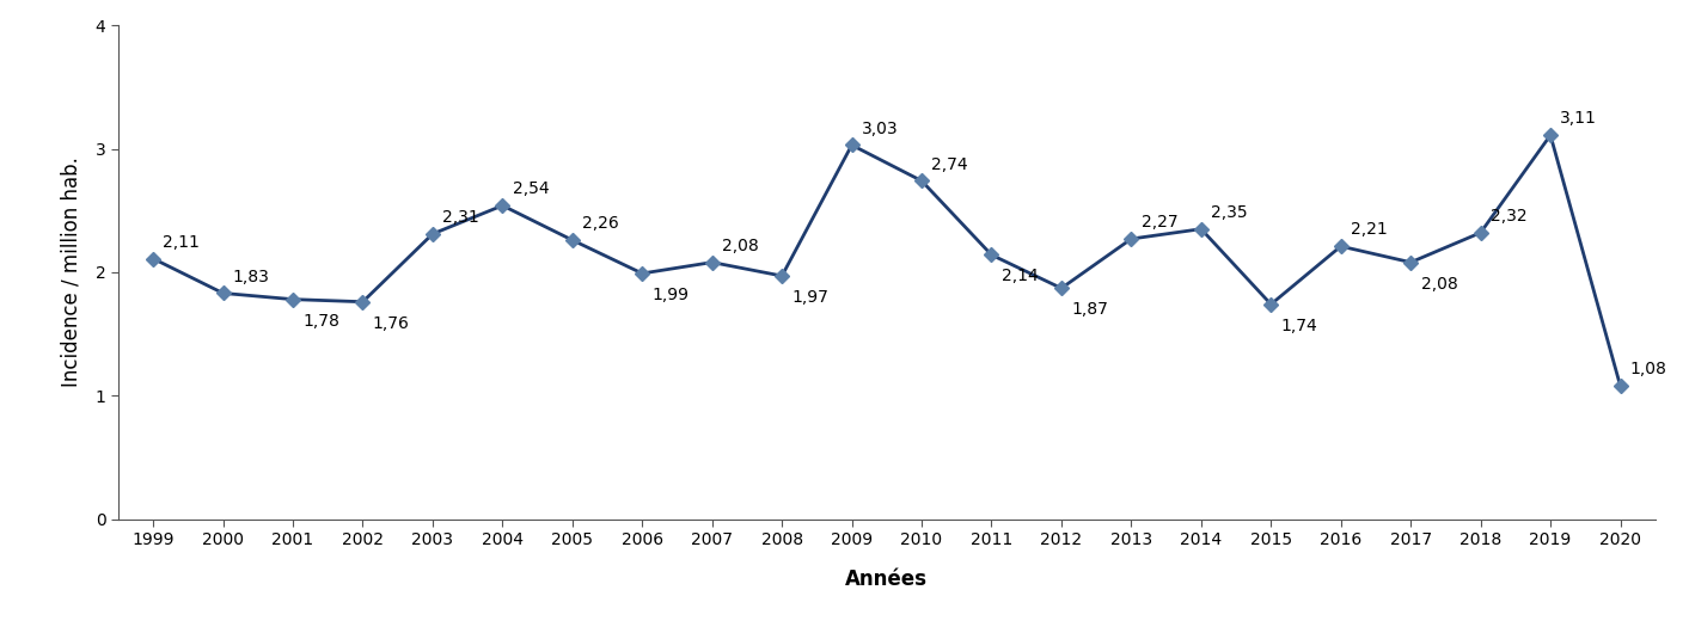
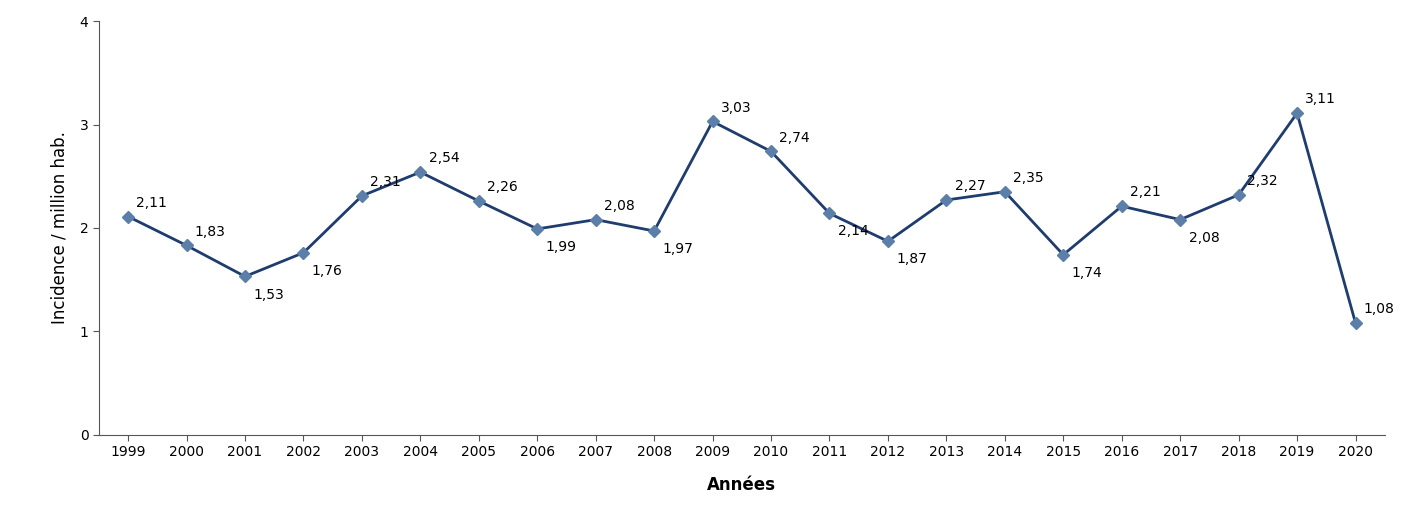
2001: 1,78 -> 1,53
